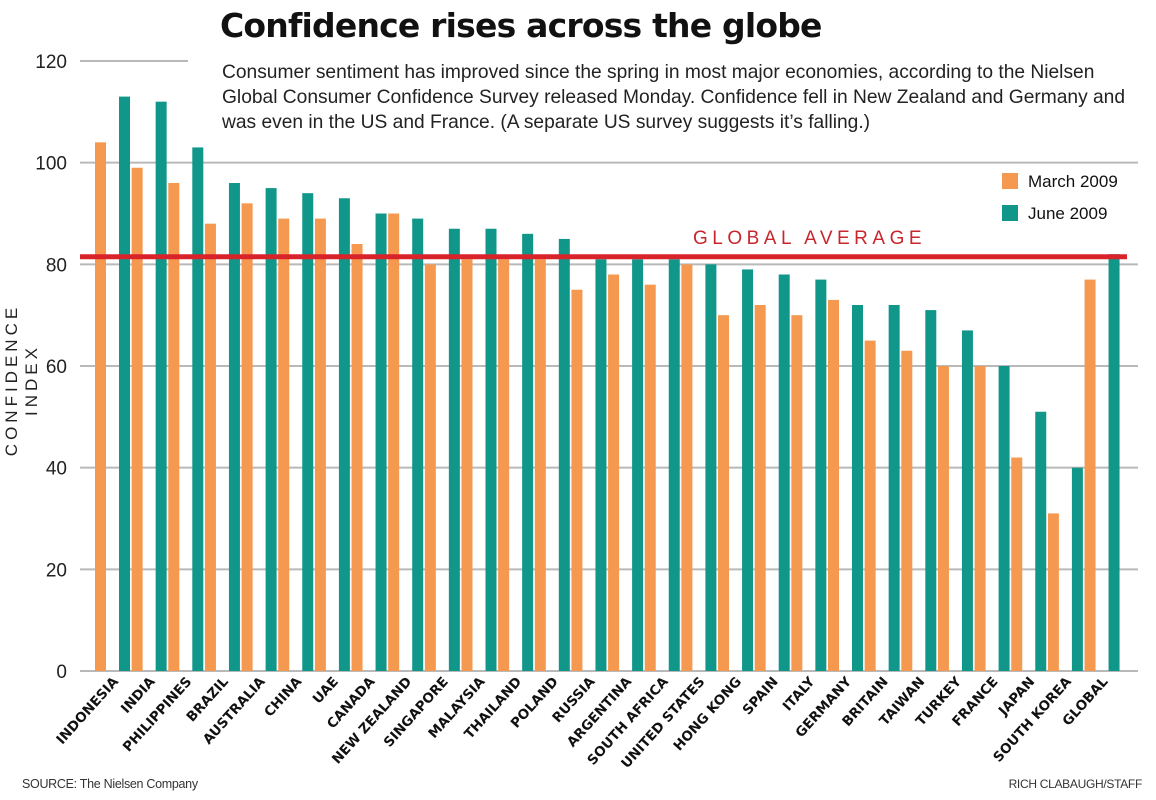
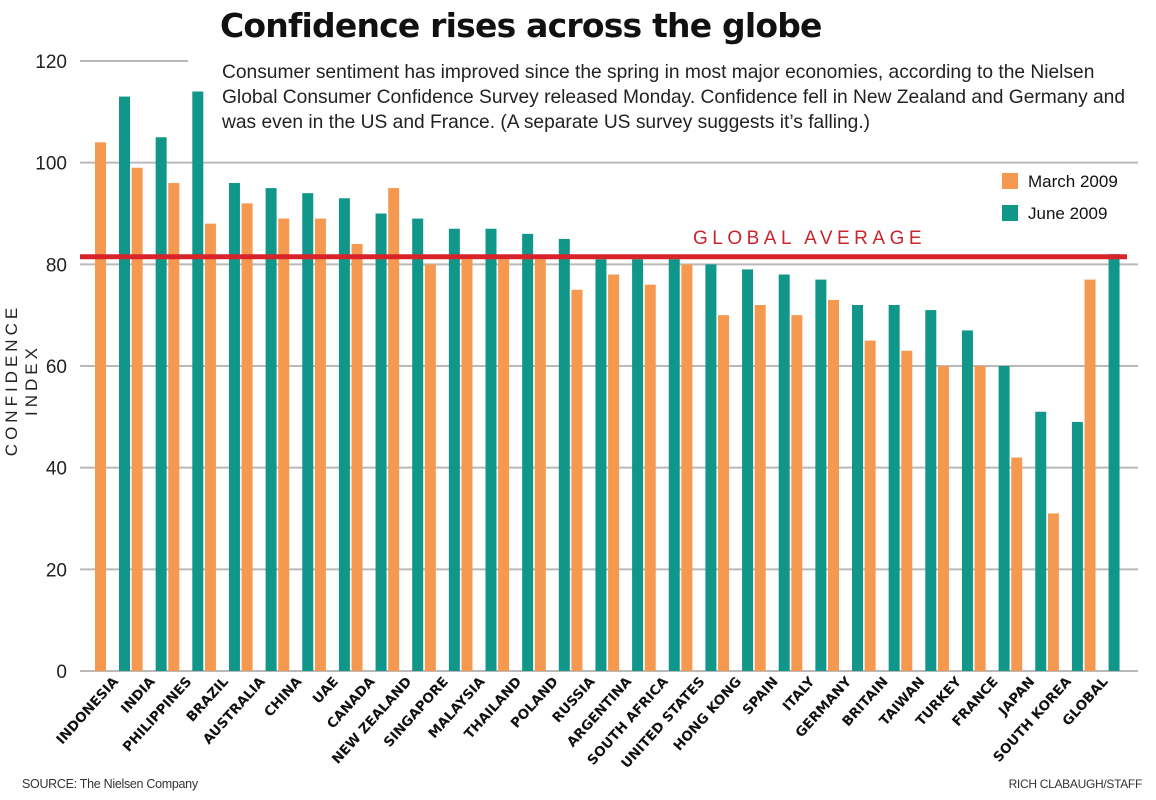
June 2009/INDIA: 112 -> 105
June 2009/PHILIPPINES: 103 -> 114
March 2009/NEW ZEALAND: 90 -> 95
June 2009/SOUTH KOREA: 40 -> 49
